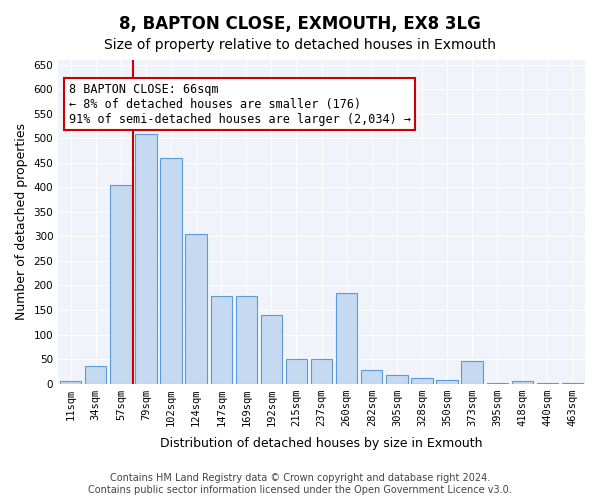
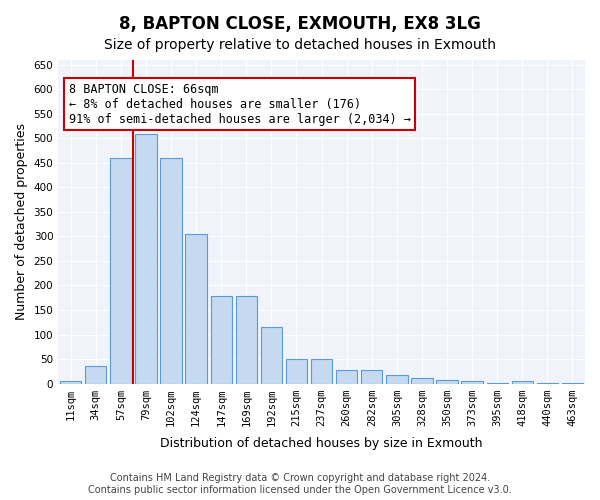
57sqm: 405 -> 460
192sqm: 140 -> 115
260sqm: 185 -> 27
373sqm: 45 -> 5
